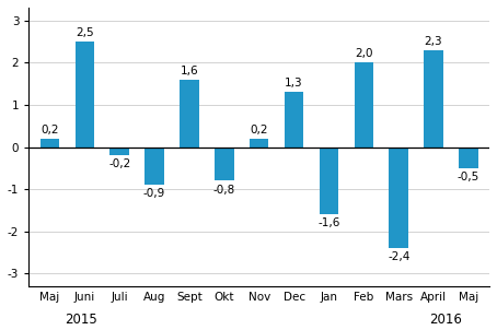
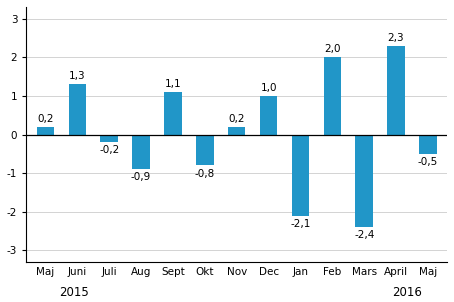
Juni: 2,5 -> 1,3
Sept: 1,6 -> 1,1
Dec: 1,3 -> 1,0
Jan: -1,6 -> -2,1
